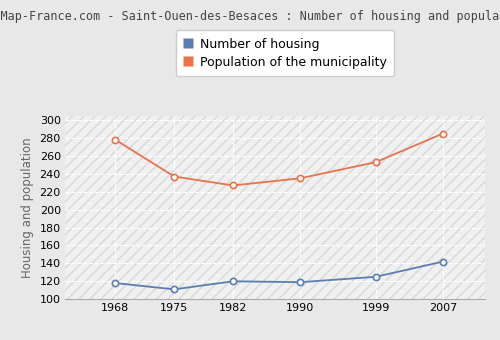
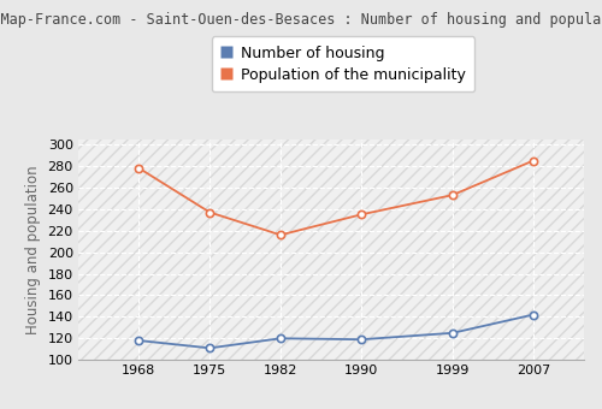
Population of the municipality/1982: 227 -> 216
